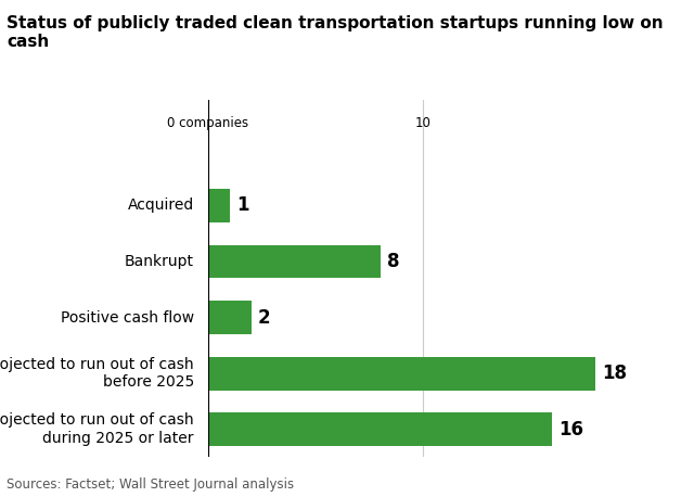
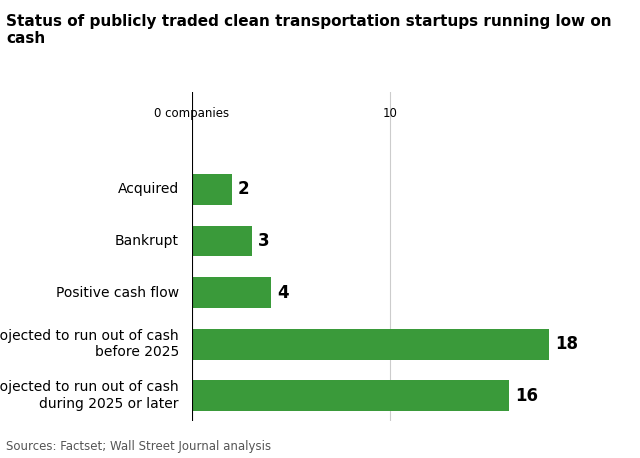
Acquired: 1 -> 2
Bankrupt: 8 -> 3
Positive cash flow: 2 -> 4
